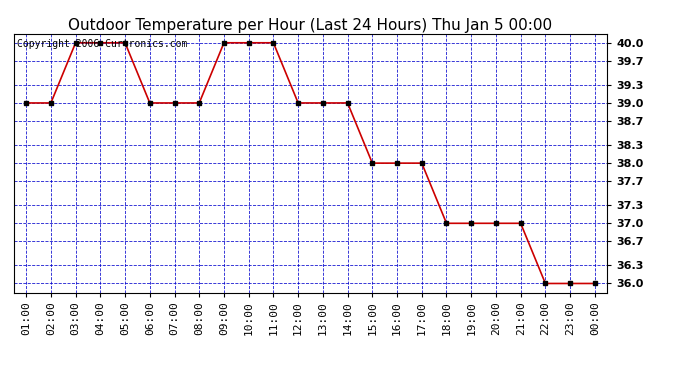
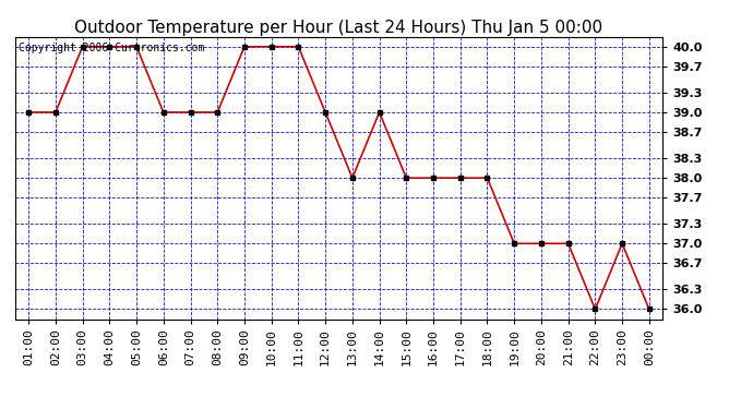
13:00: 39 -> 38
18:00: 37 -> 38
23:00: 36 -> 37
